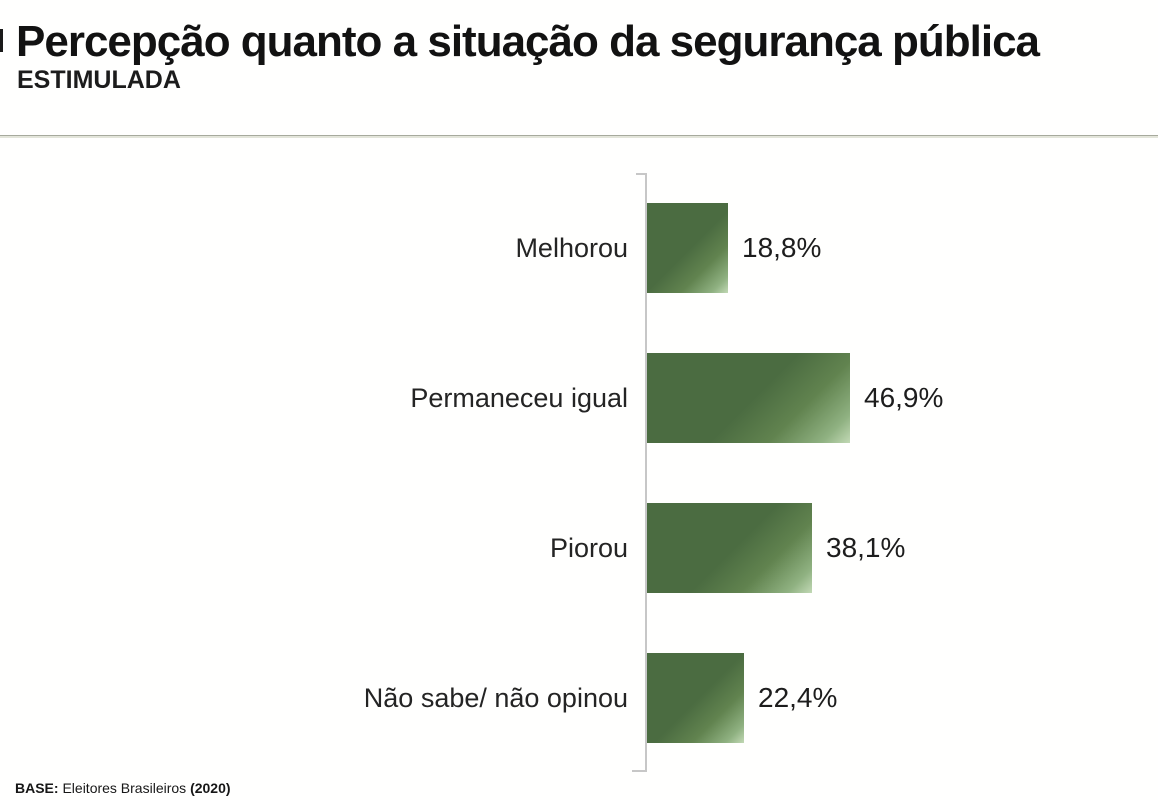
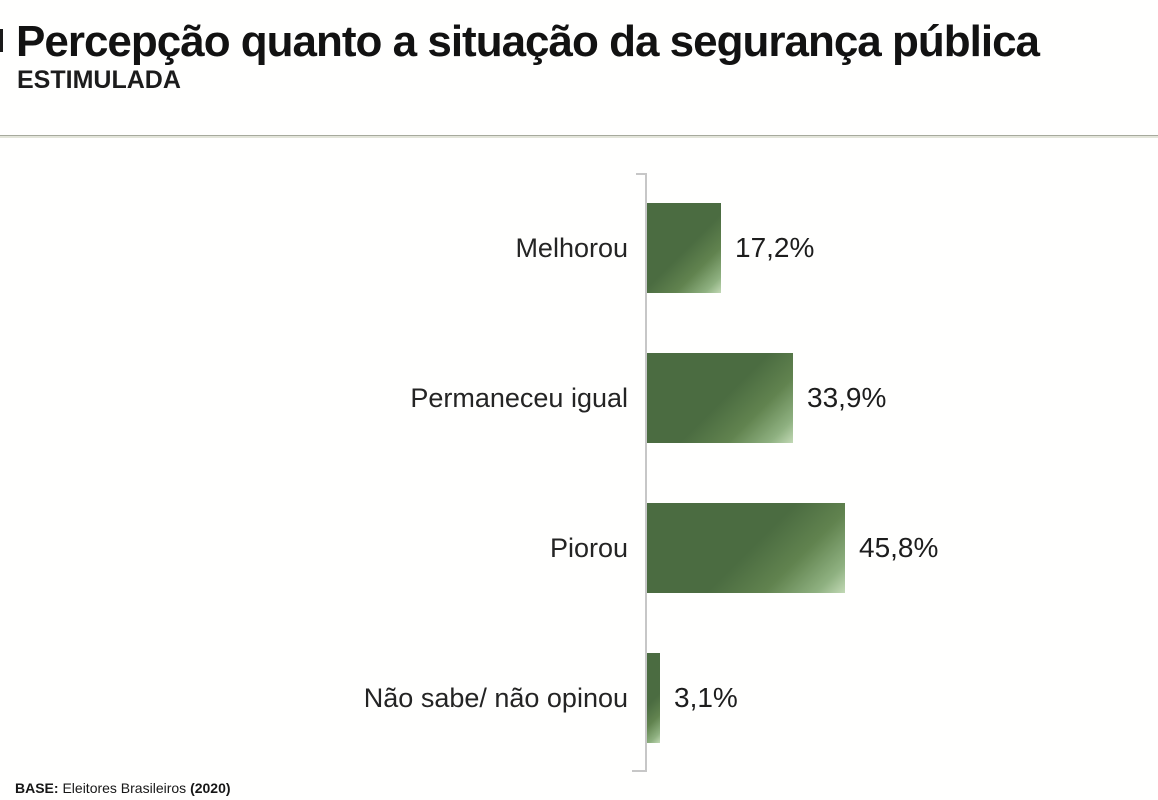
Melhorou: 18,8% -> 17,2%
Permaneceu igual: 46,9% -> 33,9%
Piorou: 38,1% -> 45,8%
Não sabe/ não opinou: 22,4% -> 3,1%
